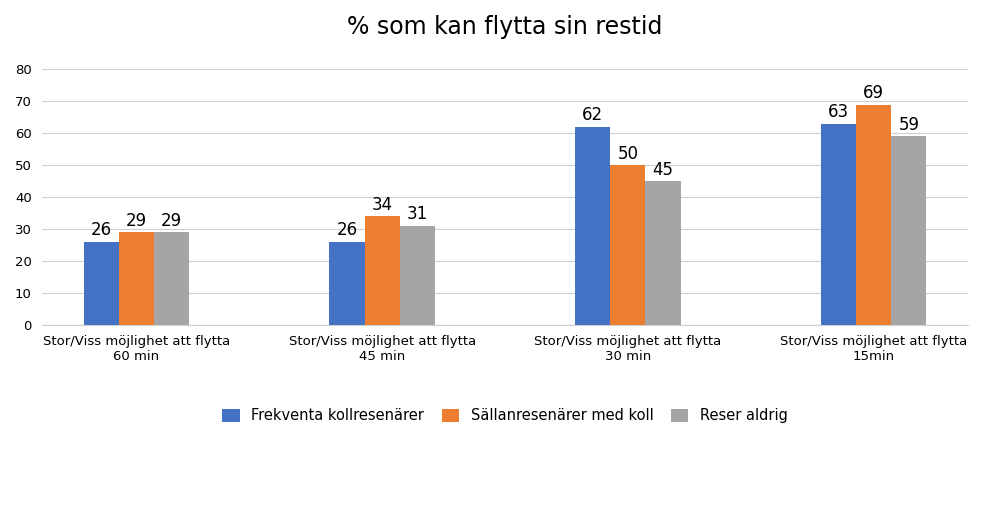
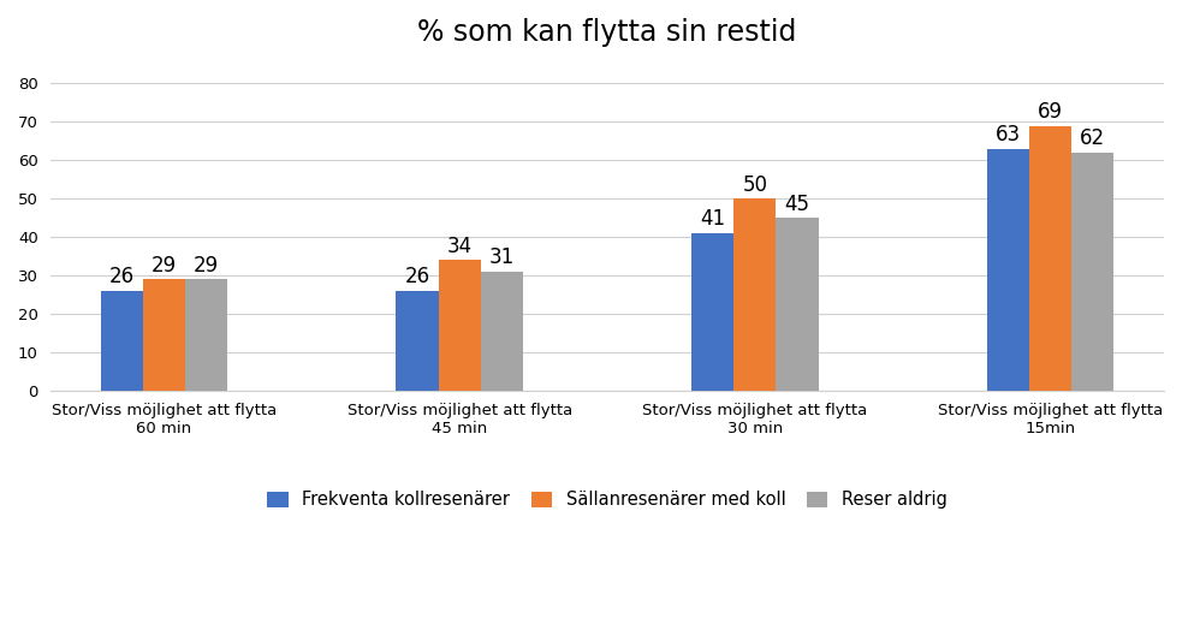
Frekventa kollresenärer/Stor/Viss möjlighet att flytta 30 min: 62 -> 41
Reser aldrig/Stor/Viss möjlighet att flytta 15min: 59 -> 62
